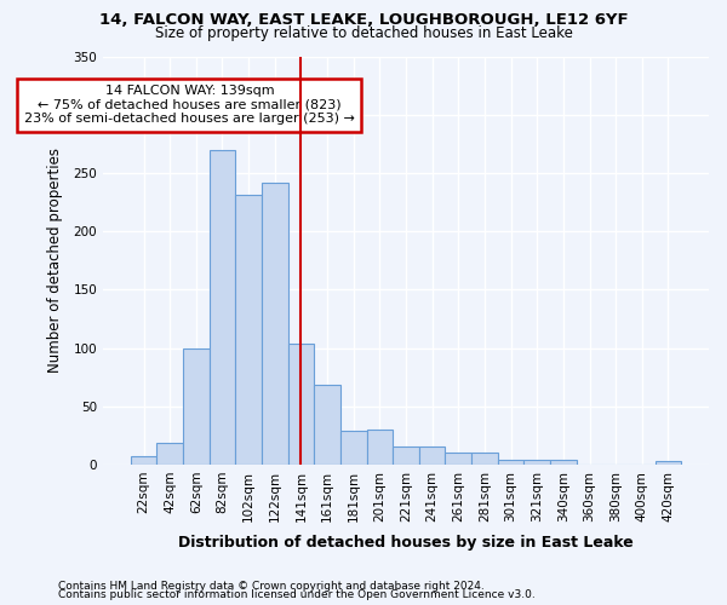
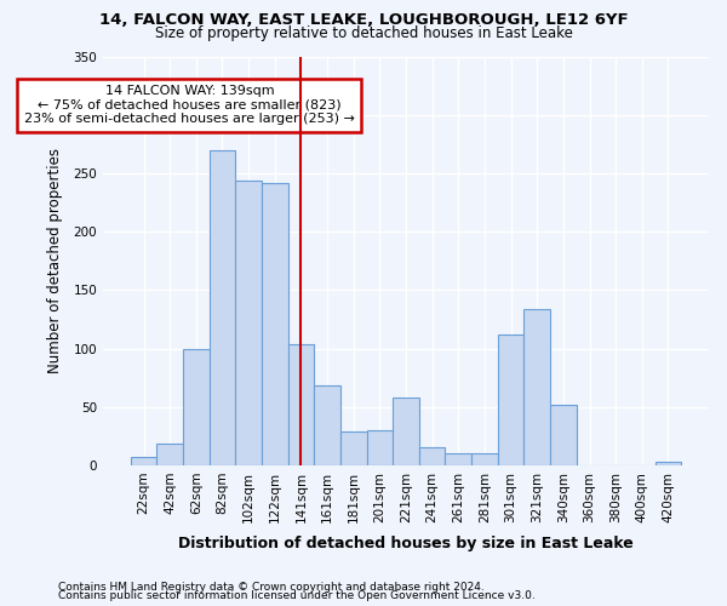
102sqm: 231 -> 244
221sqm: 15 -> 58
301sqm: 4 -> 112
321sqm: 4 -> 134
340sqm: 4 -> 52
